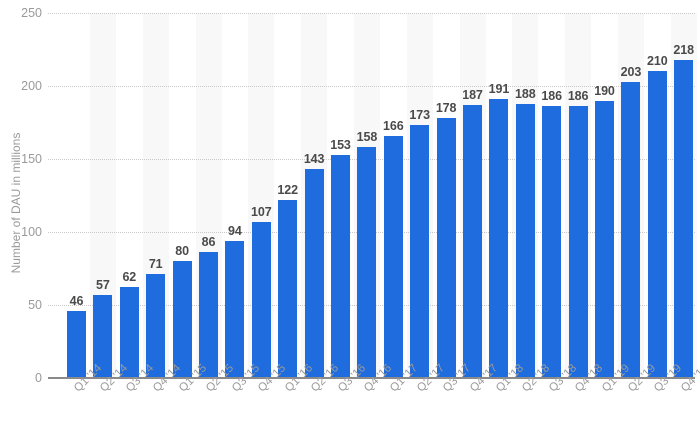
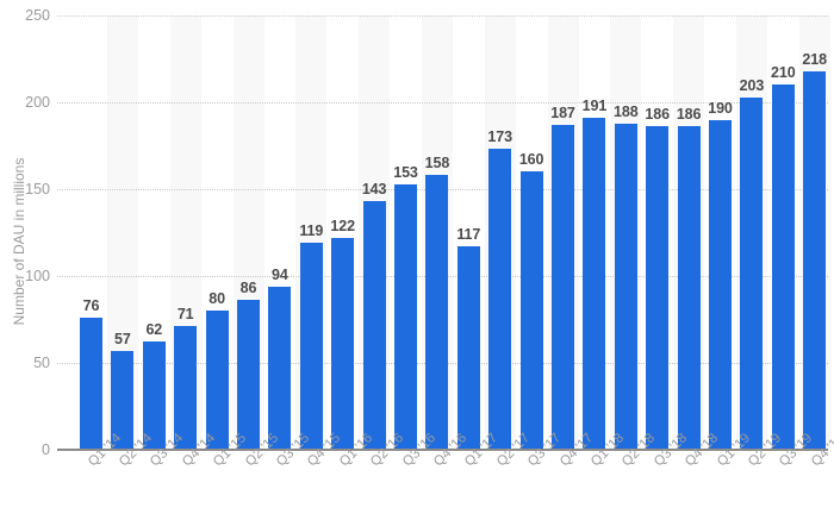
Q1 '14: 46 -> 76
Q4 '15: 107 -> 119
Q1 '17: 166 -> 117
Q3 '17: 178 -> 160
